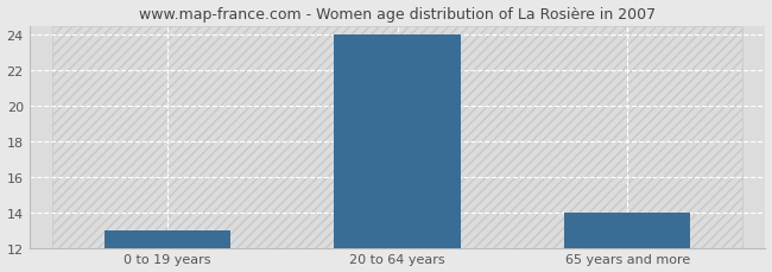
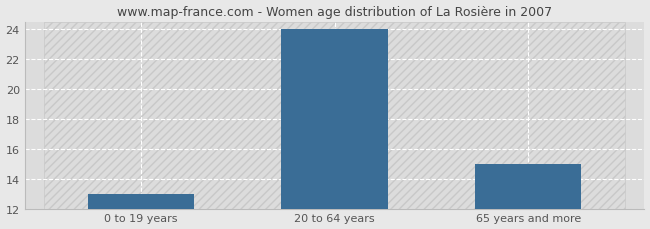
65 years and more: 14 -> 15
